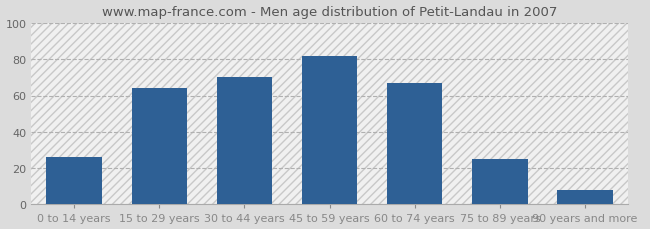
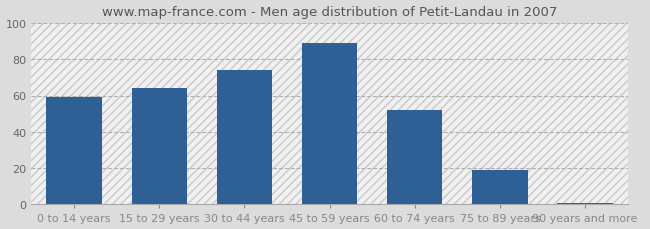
0 to 14 years: 26 -> 59
30 to 44 years: 70 -> 74
45 to 59 years: 82 -> 89
60 to 74 years: 67 -> 52
75 to 89 years: 25 -> 19
90 years and more: 8 -> 1
